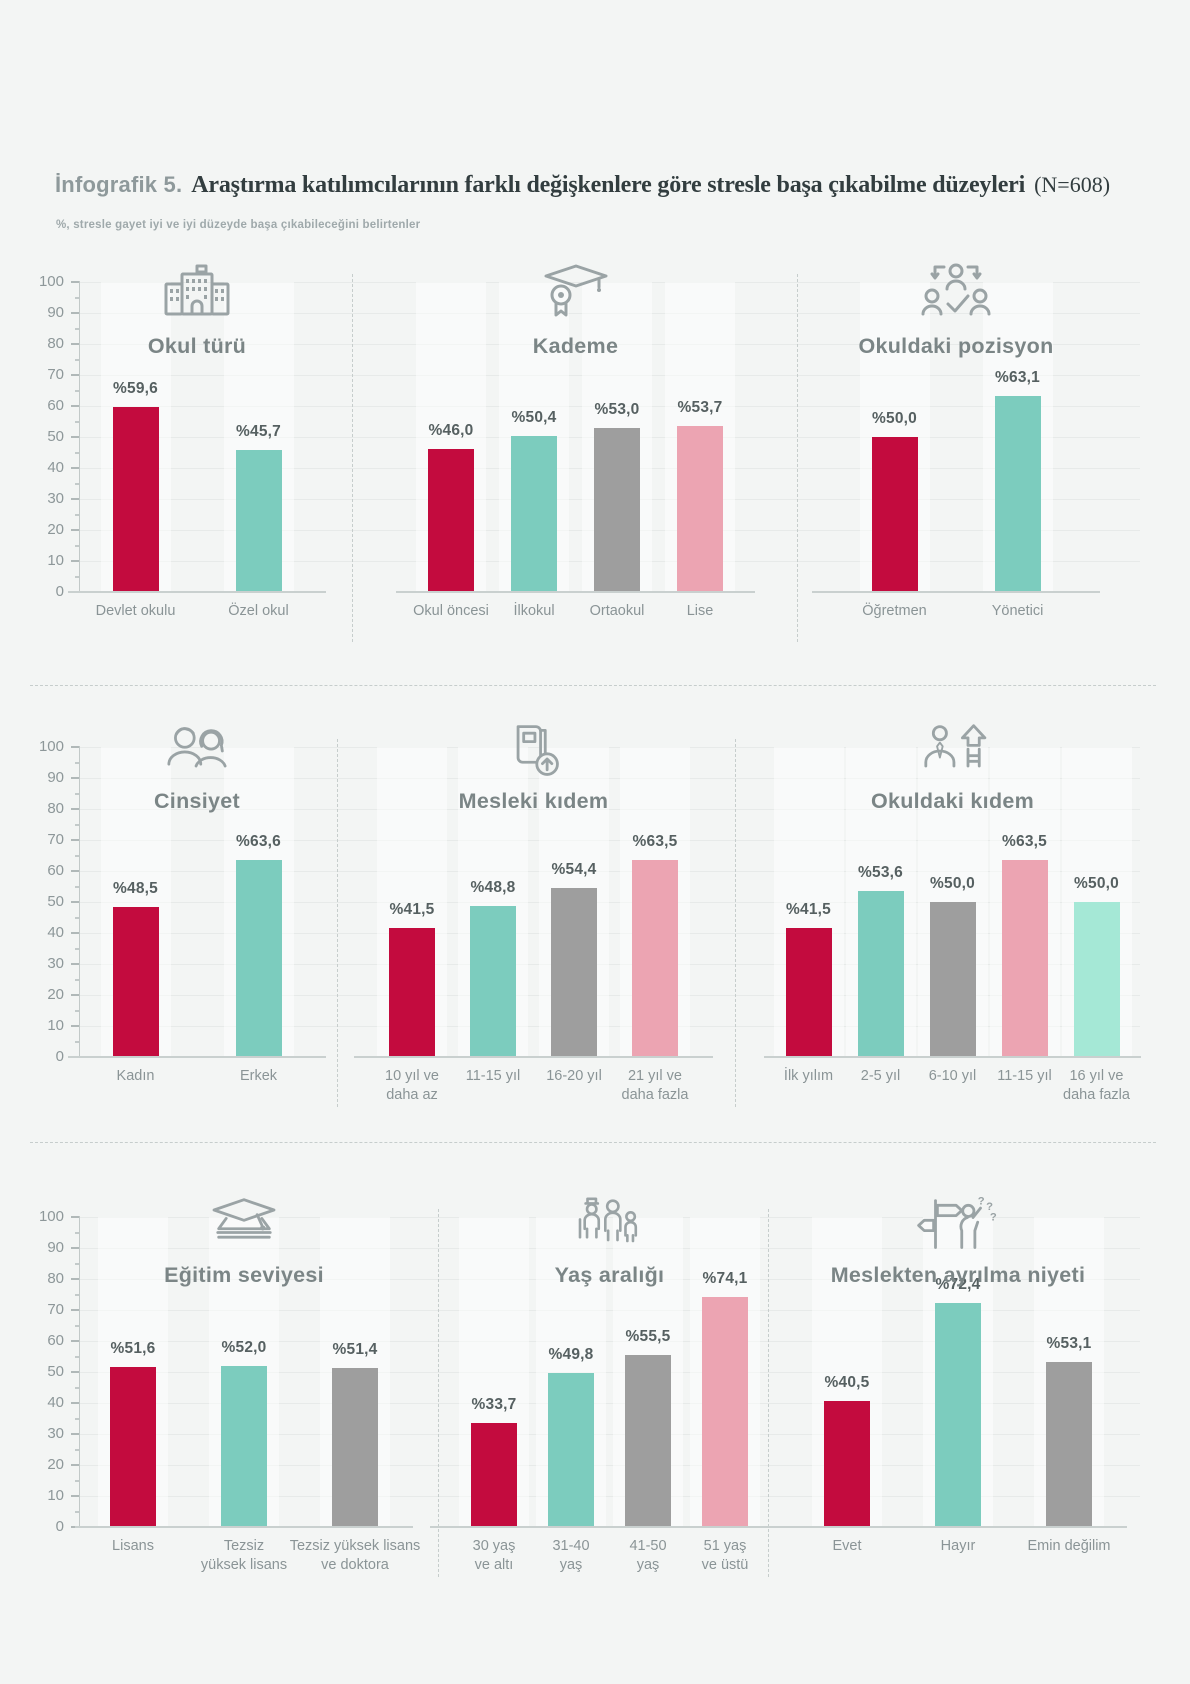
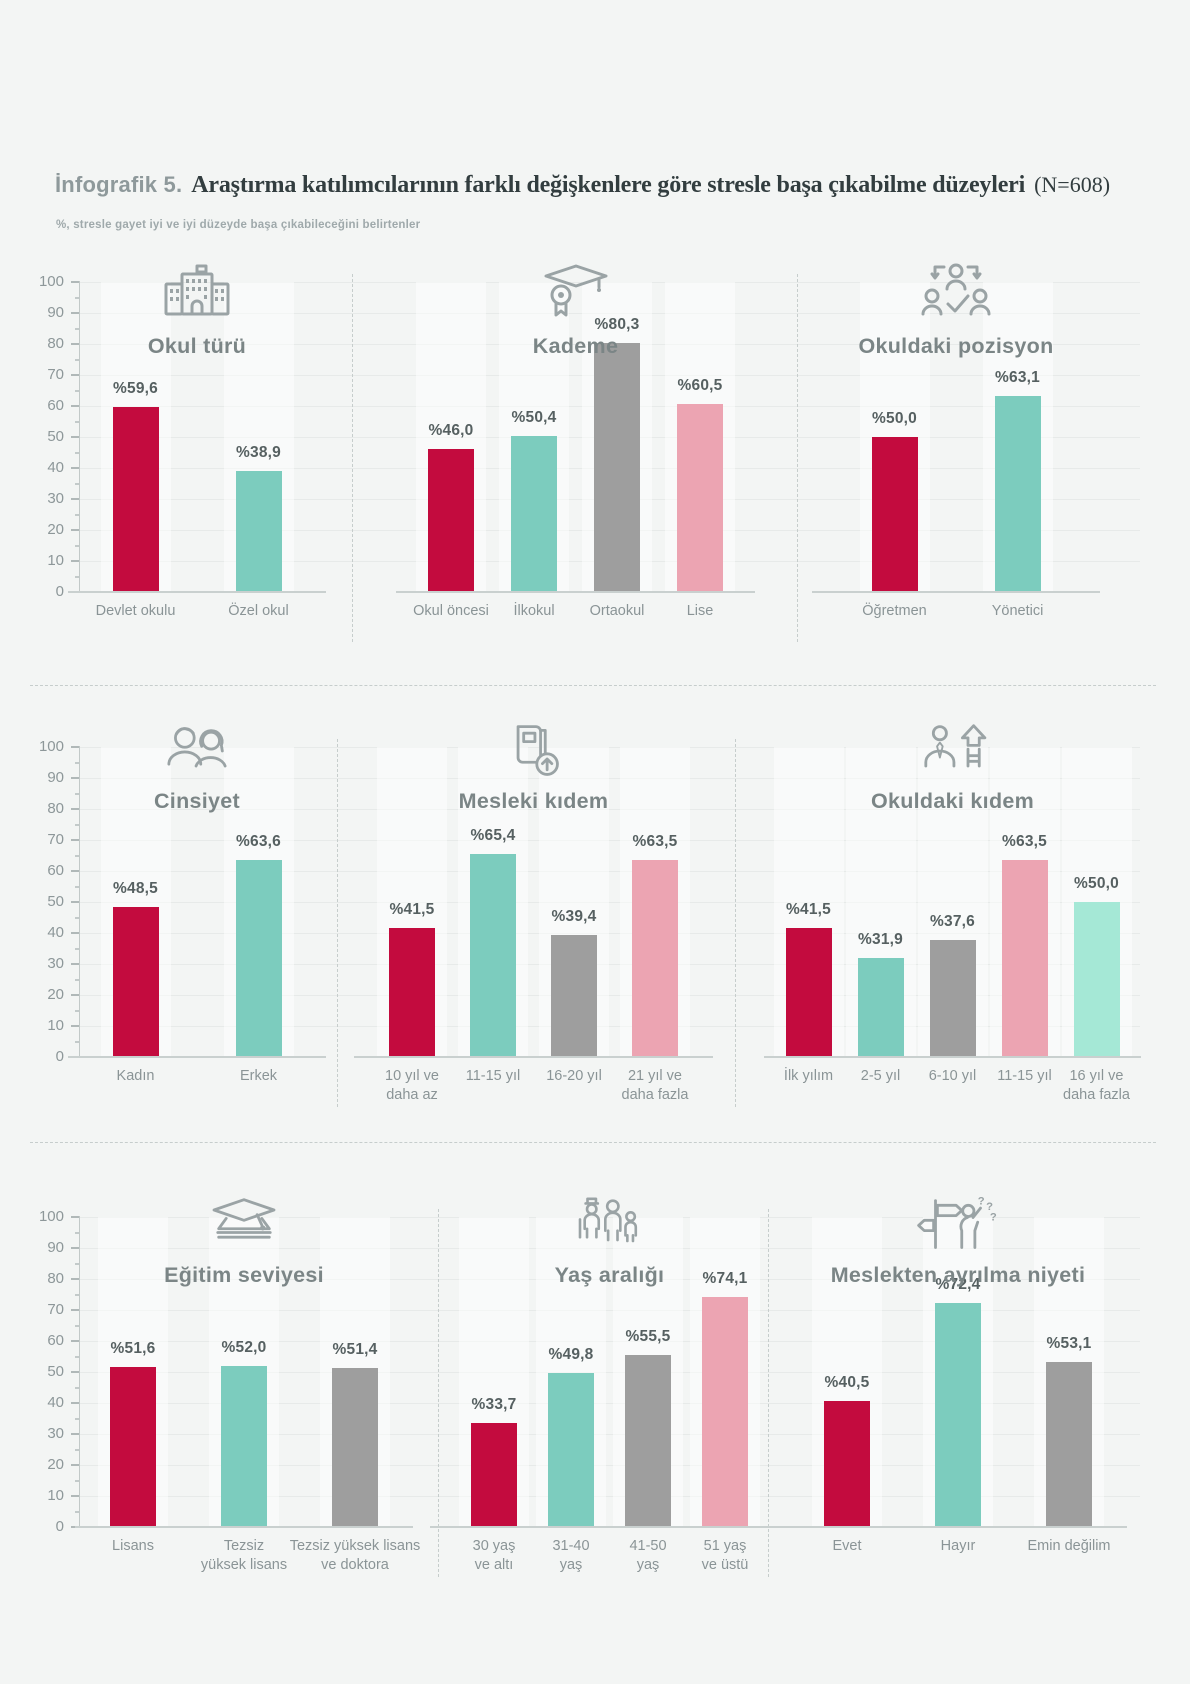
Okul türü/Özel okul: 45,7 -> 38,9
Kademe/Ortaokul: 53,0 -> 80,3
Kademe/Lise: 53,7 -> 60,5
Mesleki kıdem/11-15 yıl: 48,8 -> 65,4
Mesleki kıdem/16-20 yıl: 54,4 -> 39,4
Okuldaki kıdem/2-5 yıl: 53,6 -> 31,9
Okuldaki kıdem/6-10 yıl: 50,0 -> 37,6
